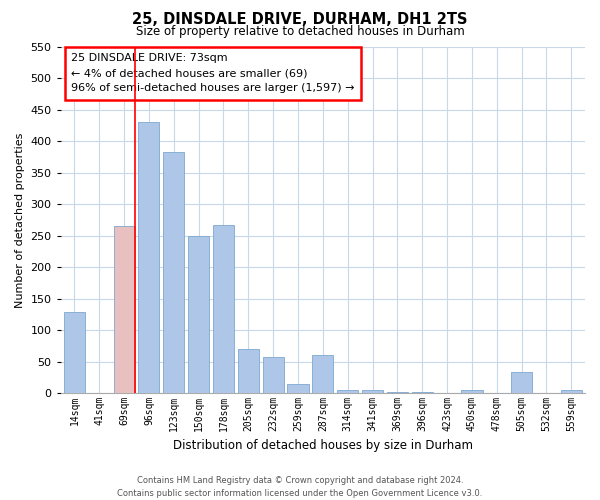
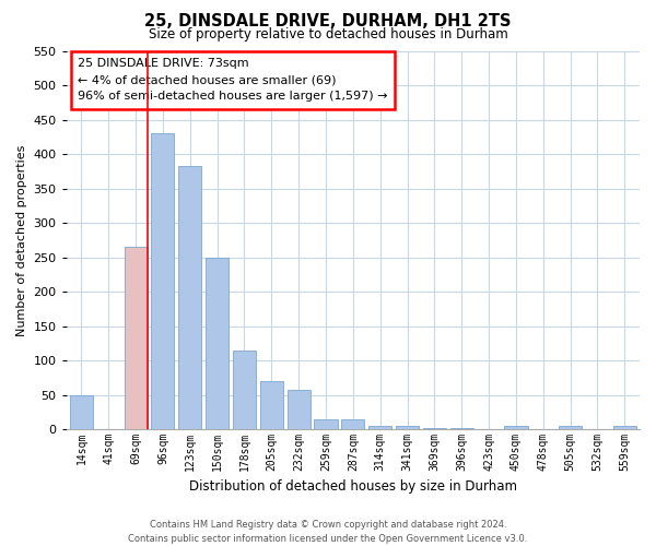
14sqm: 128 -> 50
178sqm: 266 -> 115
287sqm: 60 -> 15
505sqm: 34 -> 5
